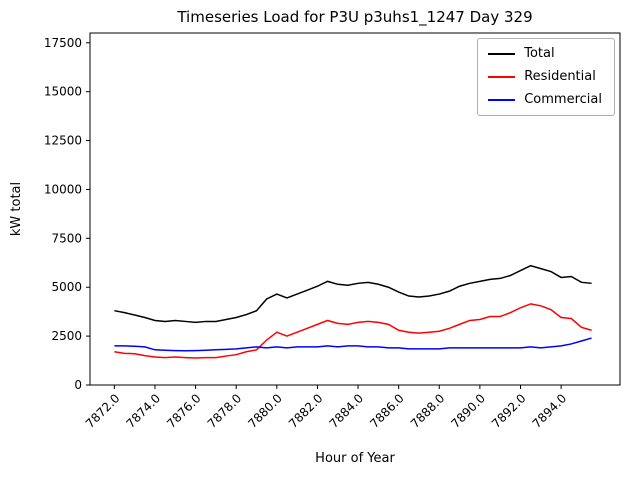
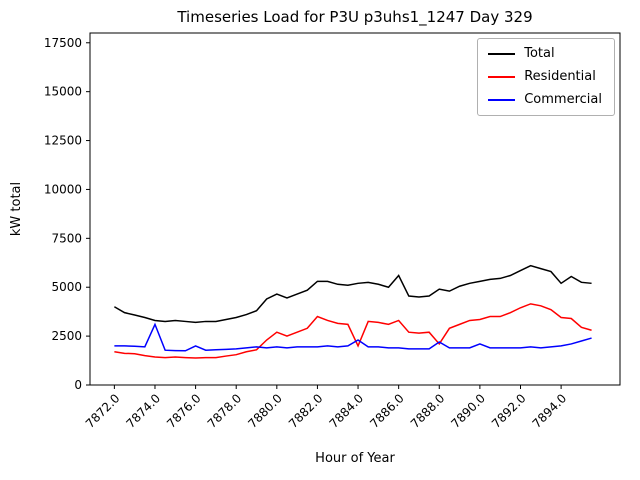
Total/7872.0: 3800 -> 4000
Commercial/7874.0: 1800 -> 3100
Commercial/7876.0: 1800 -> 2000
Total/7882.0: 5000 -> 5300
Residential/7882.0: 3100 -> 3500
Residential/7884.0: 3200 -> 2000
Commercial/7884.0: 2000 -> 2300
Total/7886.0: 4800 -> 5600
Residential/7886.0: 2800 -> 3300
Total/7888.0: 4600 -> 4900
Residential/7888.0: 2800 -> 2100
Commercial/7888.0: 1800 -> 2200
Commercial/7890.0: 1900 -> 2100
Total/7894.0: 5500 -> 5200
